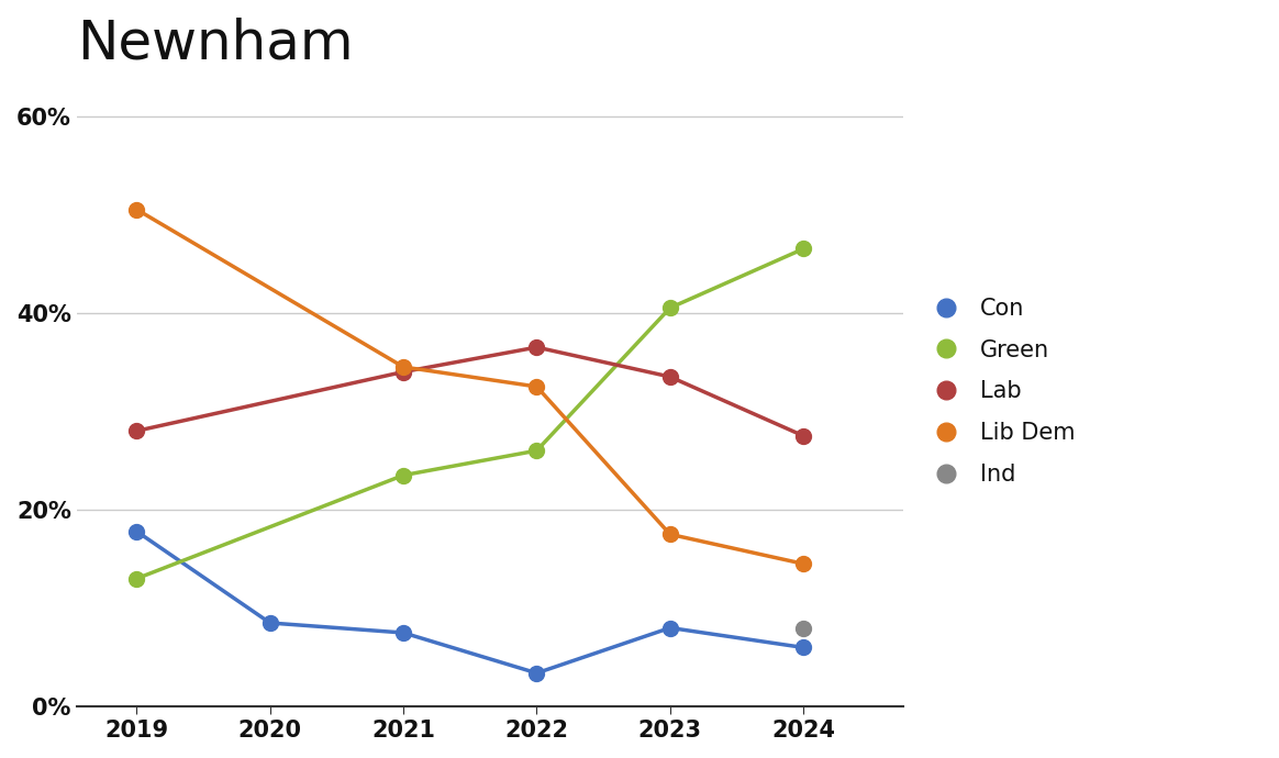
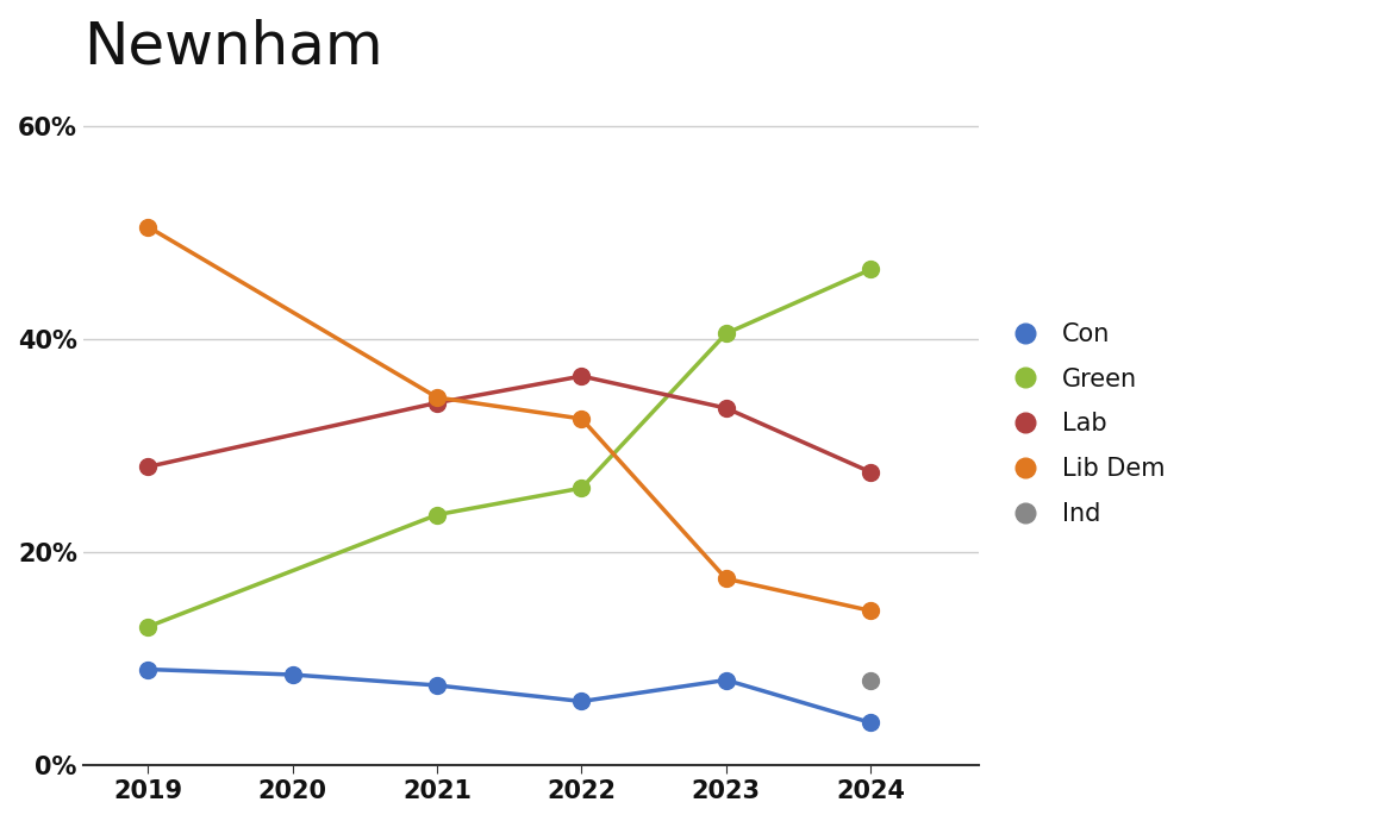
Con/2019: 17.8% -> 9.0%
Con/2022: 3.4% -> 6.0%
Con/2024: 6.0% -> 4.0%
